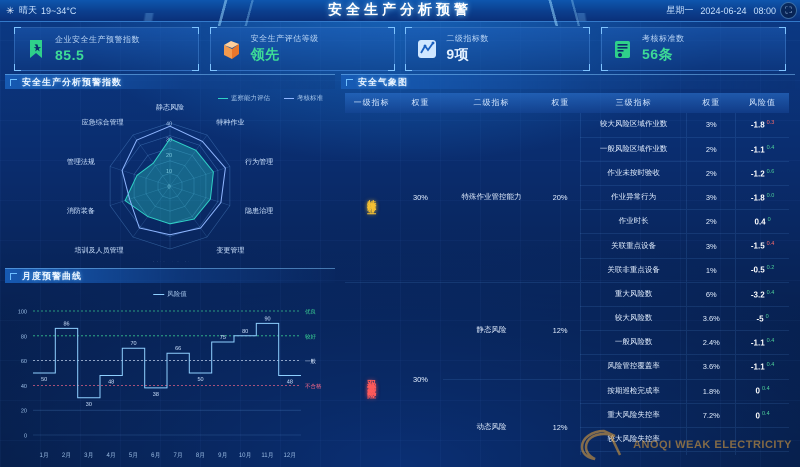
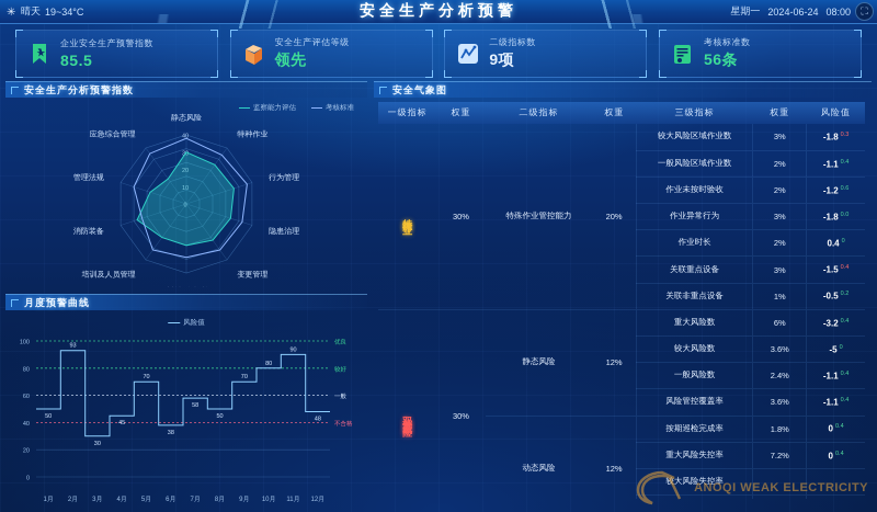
月度预警曲线/2月: 86 -> 93
月度预警曲线/4月: 48 -> 45
月度预警曲线/7月: 66 -> 58
月度预警曲线/9月: 75 -> 70
